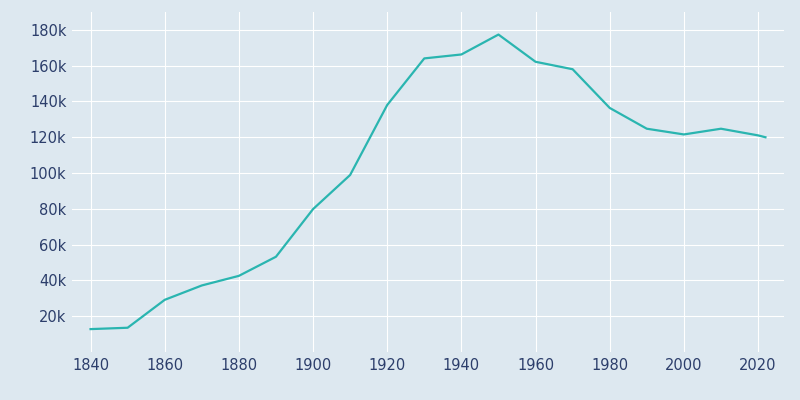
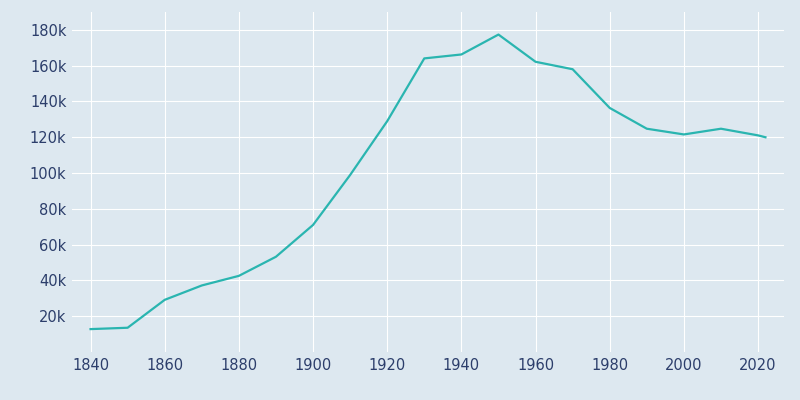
1900: 80k -> 71k
1920: 138k -> 129k
